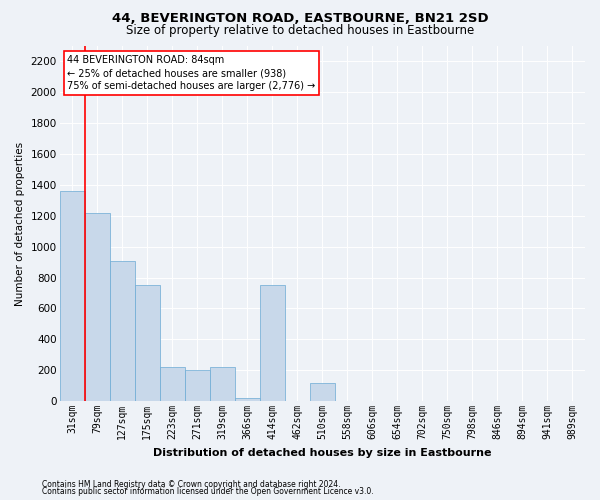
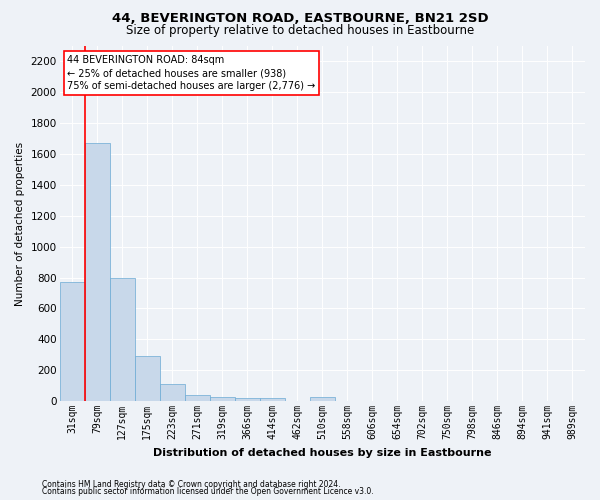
31sqm: 1360 -> 770
79sqm: 1220 -> 1670
127sqm: 910 -> 800
175sqm: 750 -> 300
223sqm: 220 -> 110
271sqm: 200 -> 40
319sqm: 220 -> 30
414sqm: 750 -> 20
510sqm: 120 -> 30
